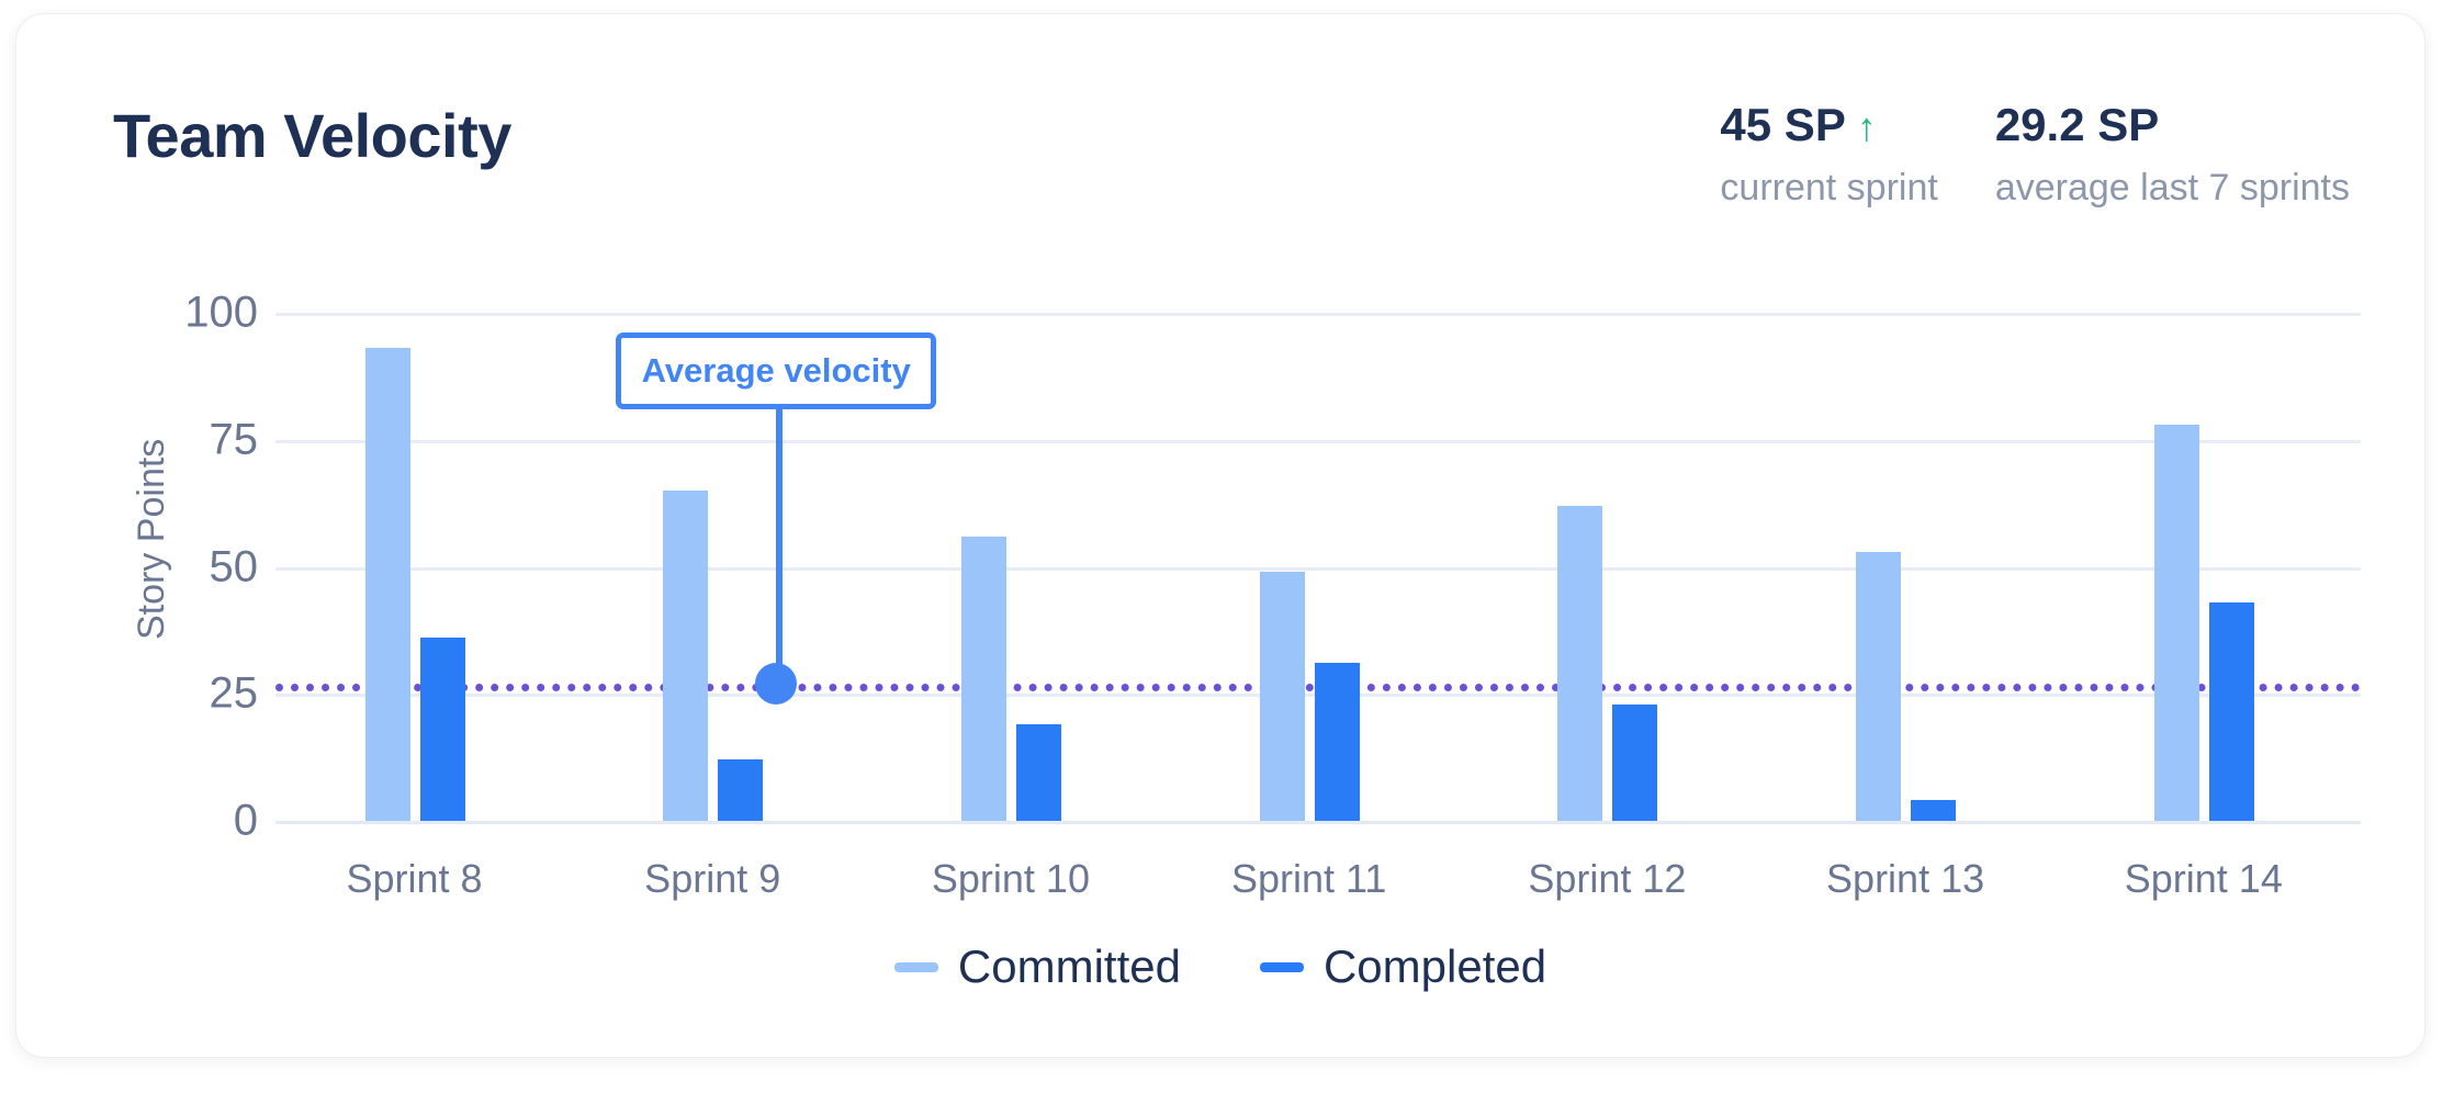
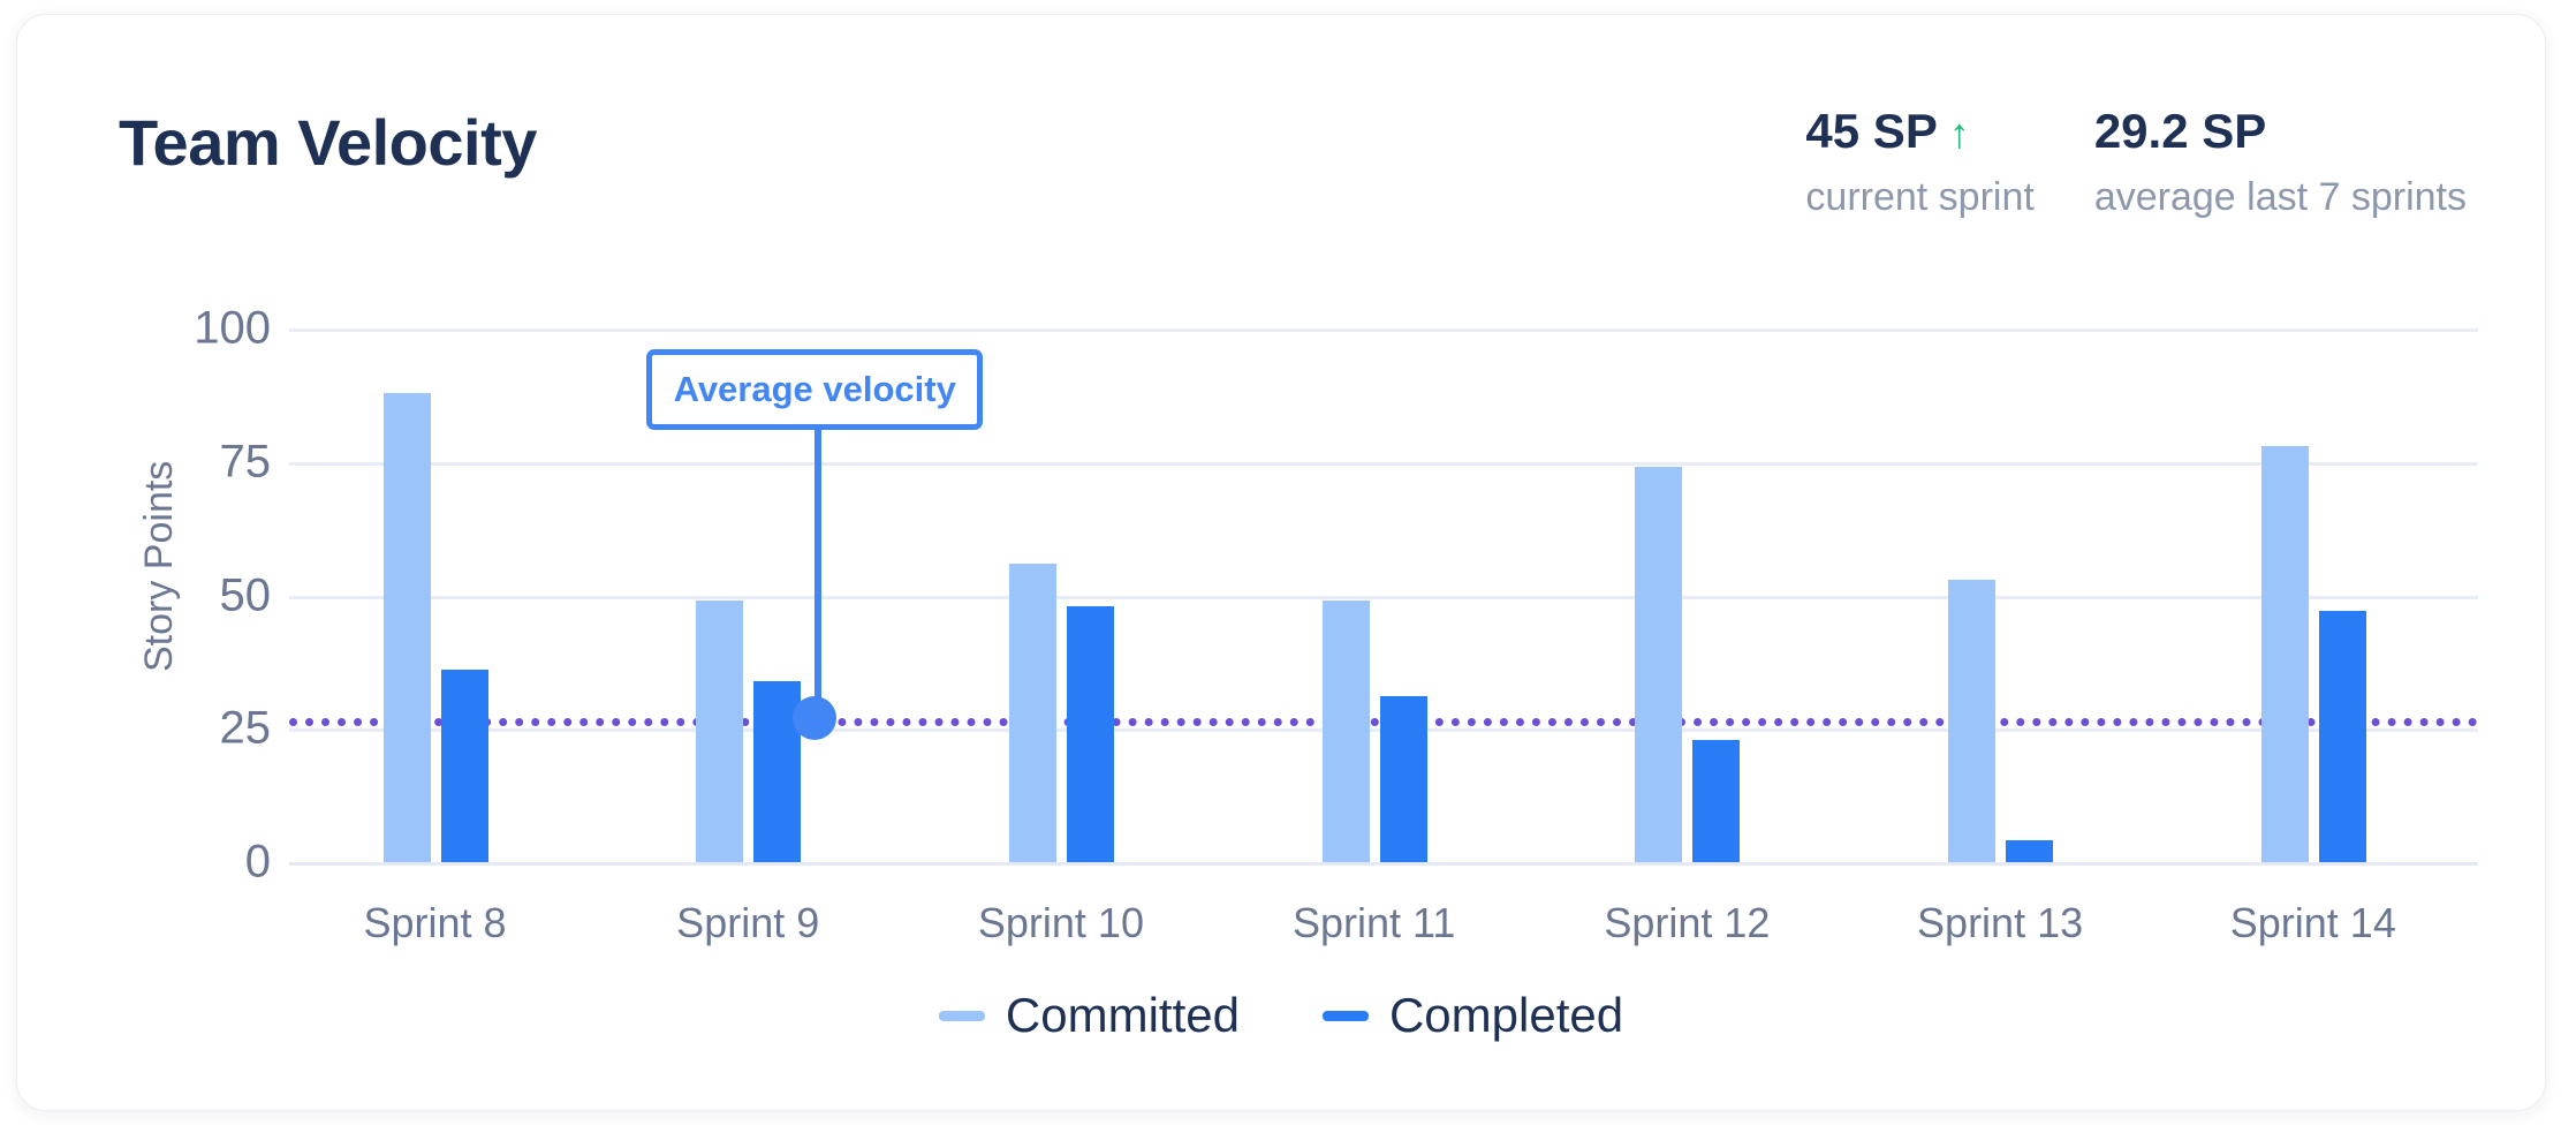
Committed/Sprint 8: 93 -> 88
Committed/Sprint 9: 65 -> 49
Completed/Sprint 9: 12 -> 34
Completed/Sprint 10: 19 -> 48
Committed/Sprint 12: 62 -> 74
Completed/Sprint 14: 43 -> 47
